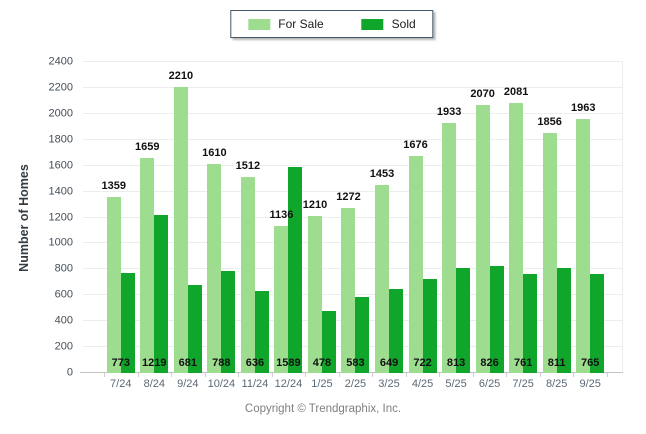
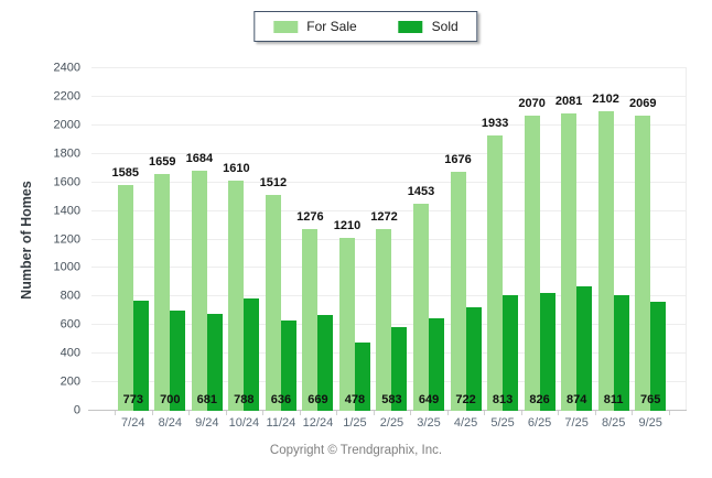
For Sale/7/24: 1359 -> 1585
Sold/8/24: 1219 -> 700
For Sale/9/24: 2210 -> 1684
For Sale/12/24: 1136 -> 1276
Sold/12/24: 1589 -> 669
Sold/7/25: 761 -> 874
For Sale/8/25: 1856 -> 2102
For Sale/9/25: 1963 -> 2069
